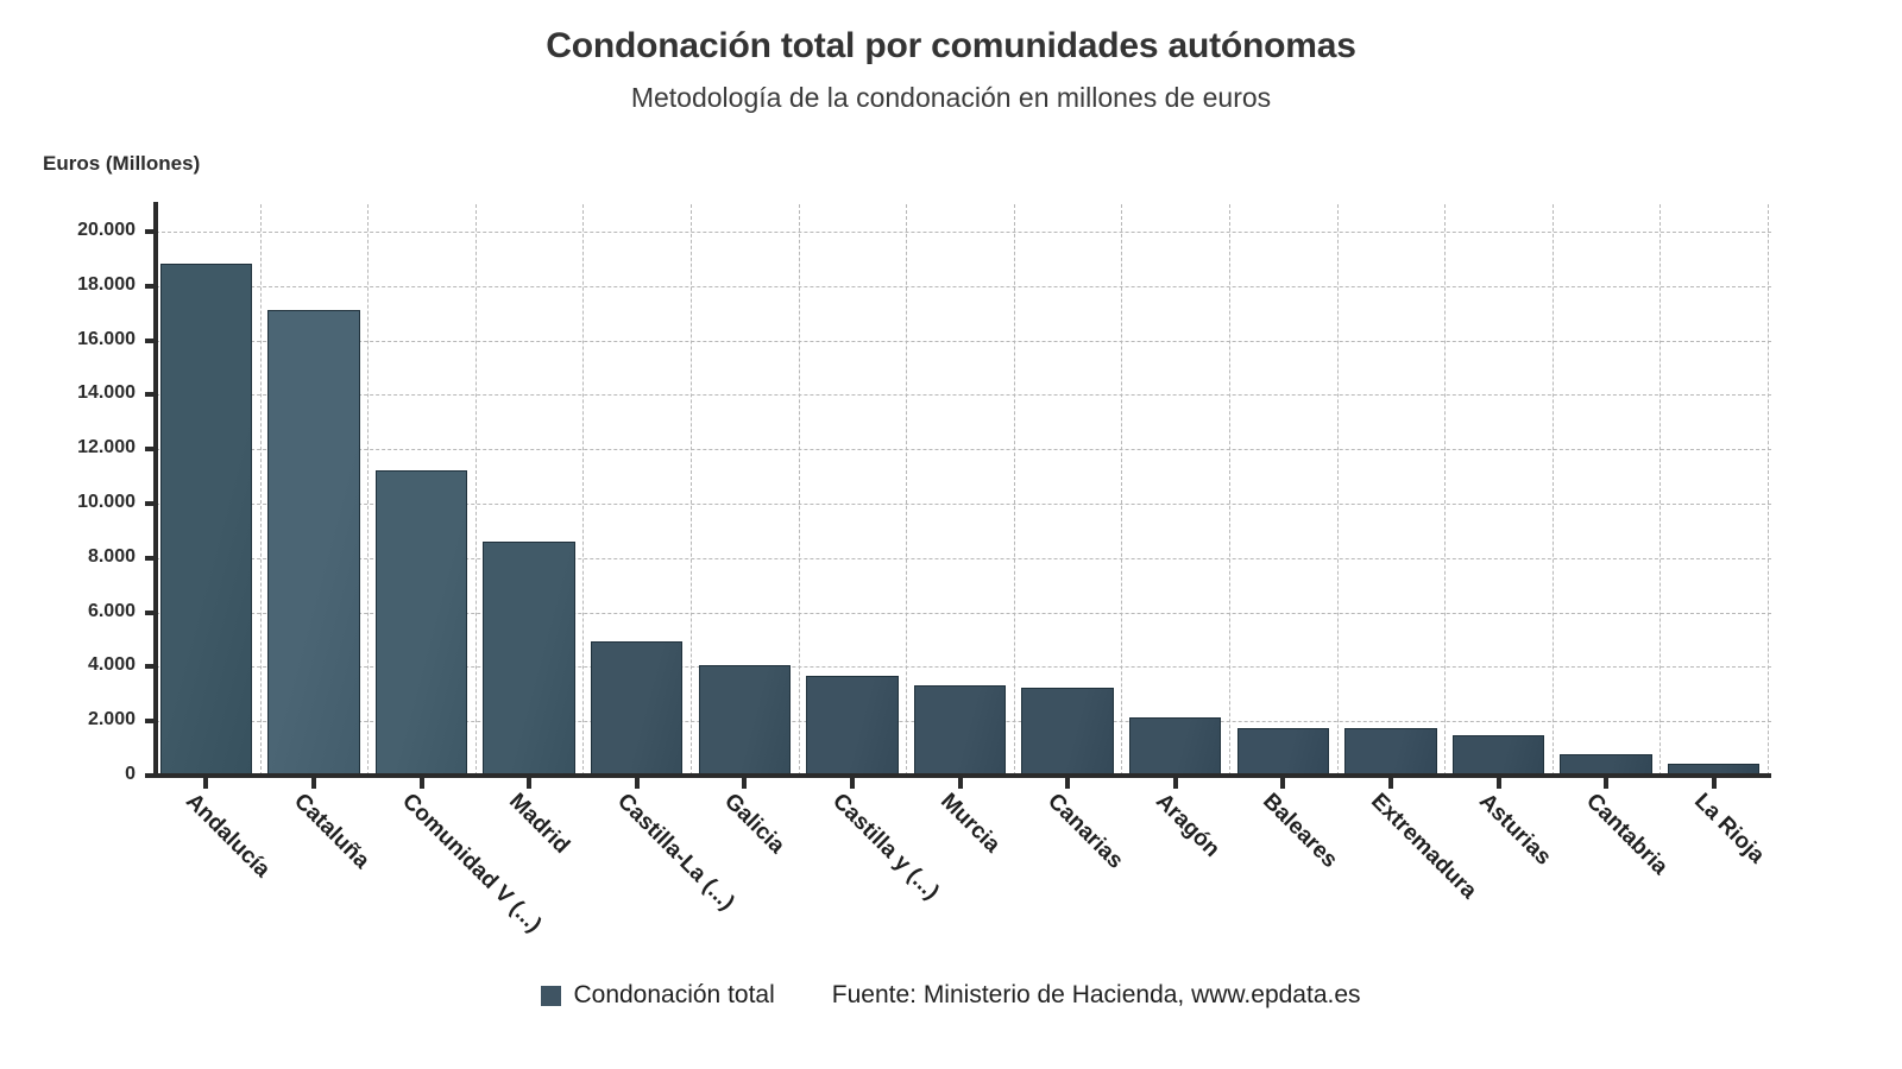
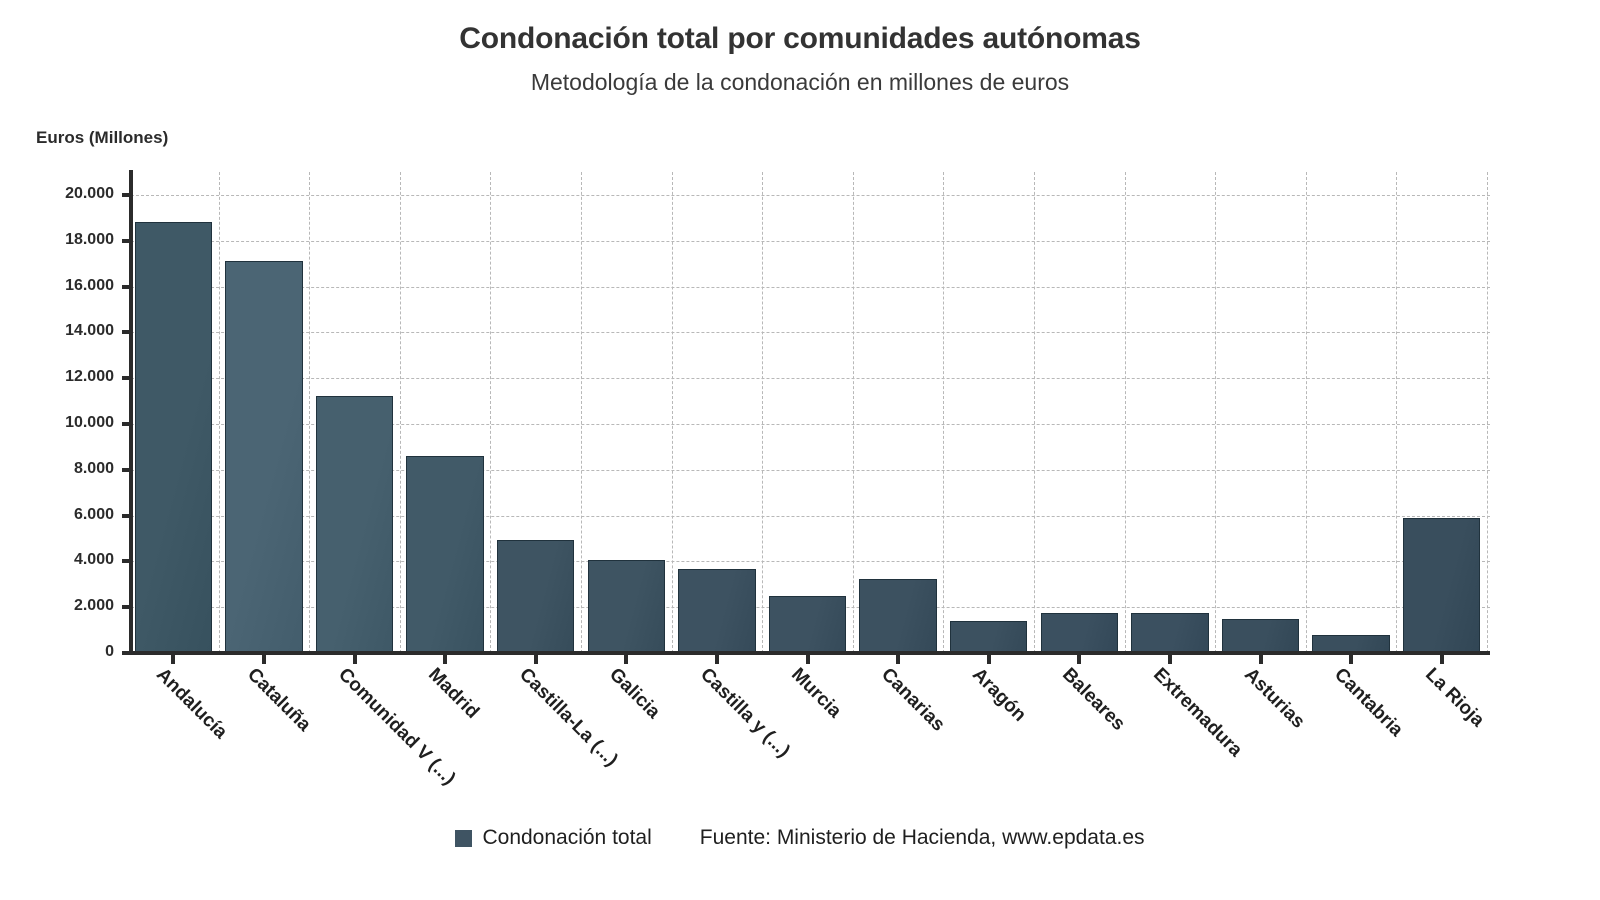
Murcia: 3300 -> 2500
Aragón: 2200 -> 1400
La Rioja: 400 -> 5900
